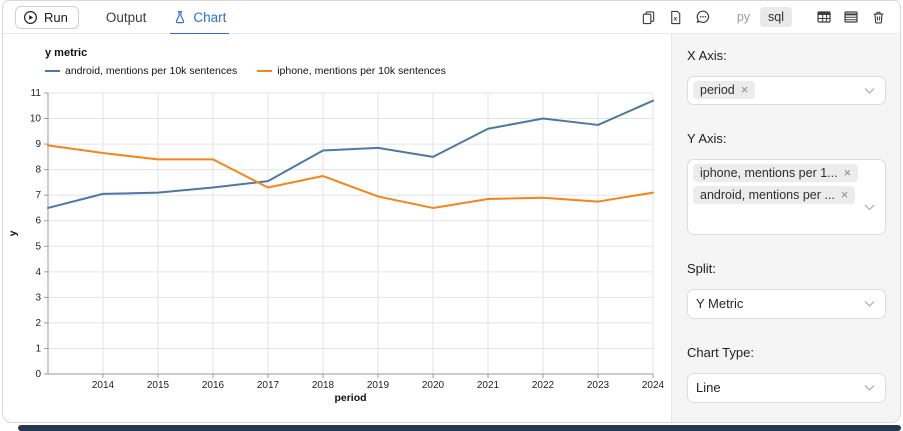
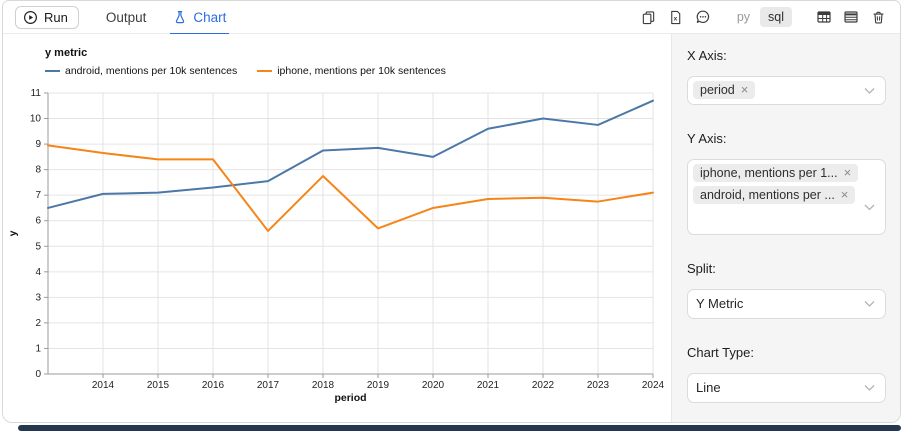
iphone, mentions per 10k sentences/2017: 7.3 -> 5.6
iphone, mentions per 10k sentences/2019: 7.0 -> 5.7
